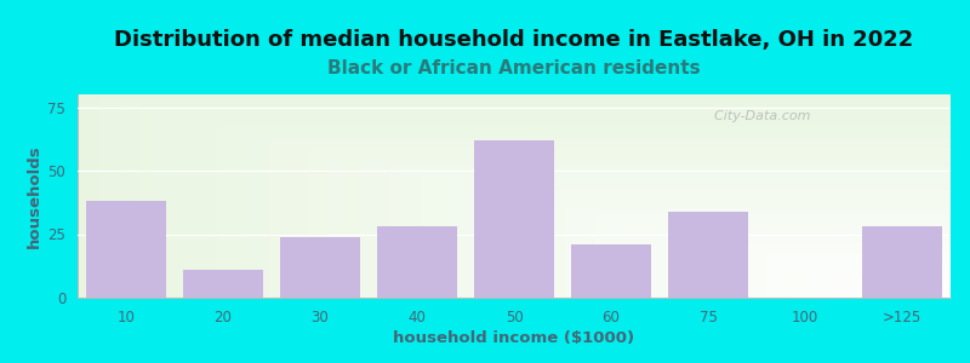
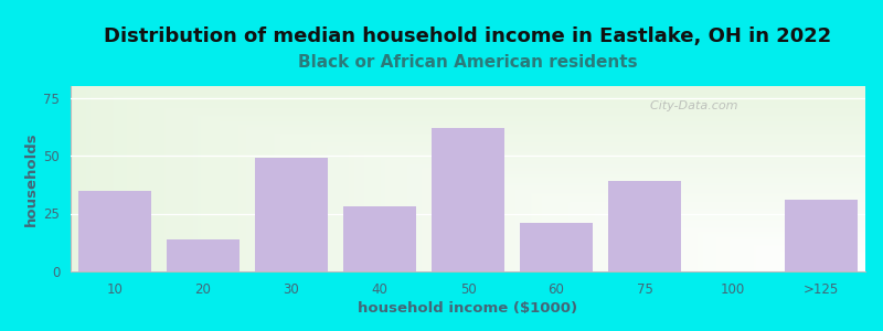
10: 38 -> 35
20: 11 -> 14
30: 24 -> 49
75: 34 -> 39
>125: 28 -> 31
